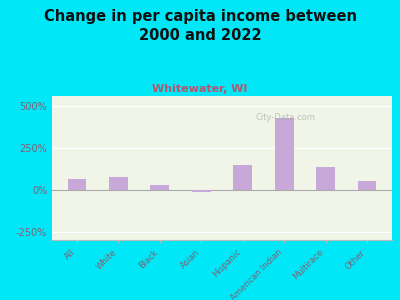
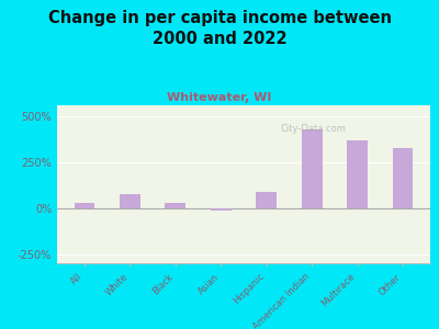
All: 60% -> 30%
Hispanic: 140% -> 90%
Multirace: 140% -> 370%
Other: 60% -> 330%
